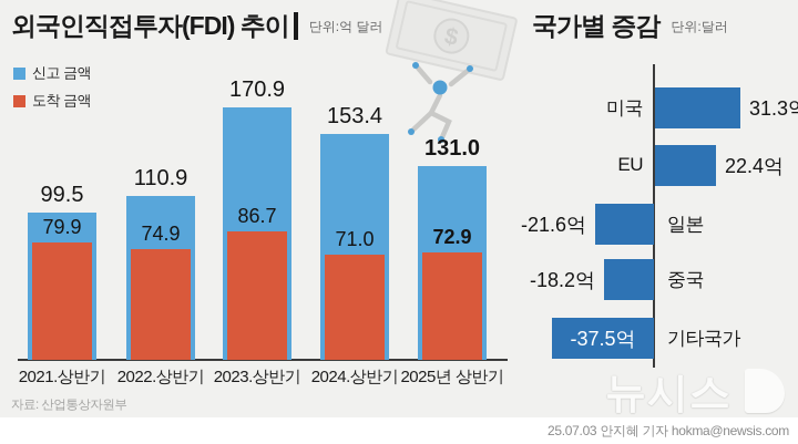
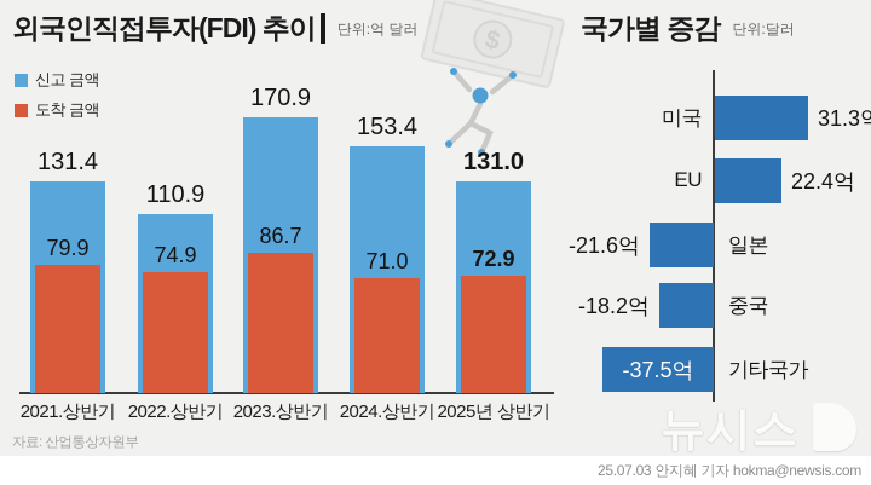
외국인직접투자(FDI) 추이/신고 금액/2021.상반기: 99.5 -> 131.4
